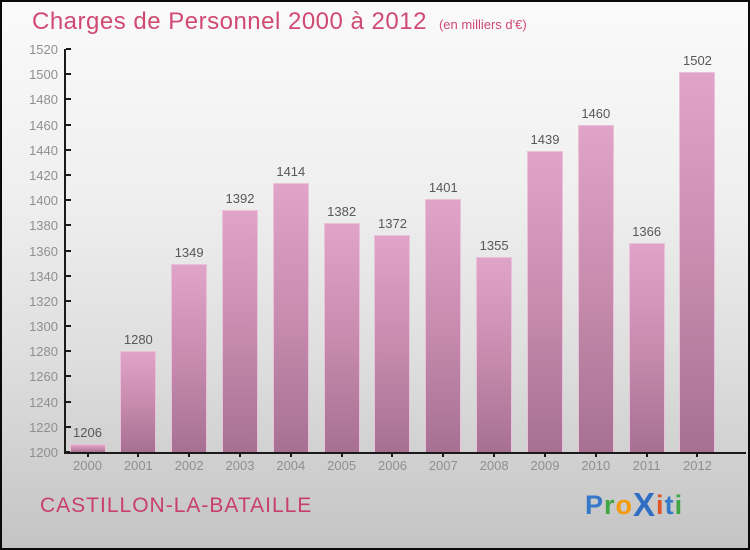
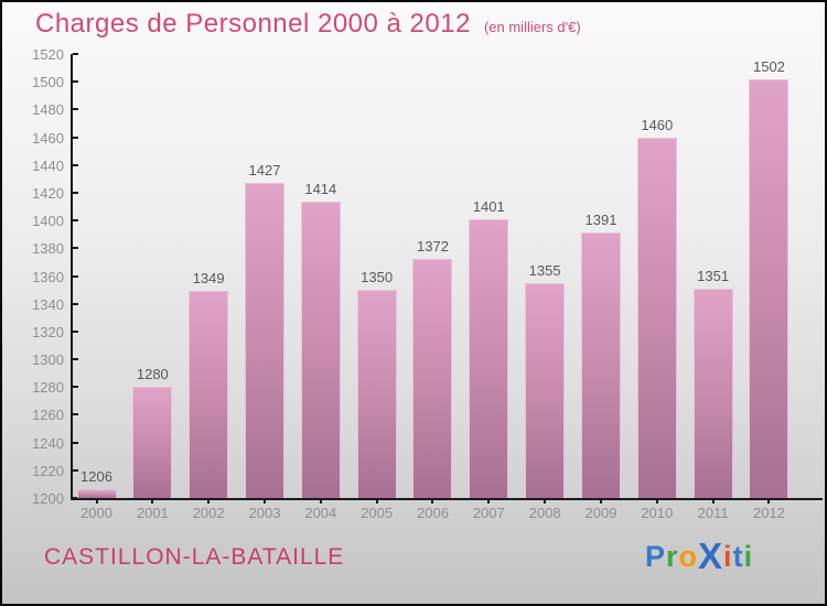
2003: 1392 -> 1427
2005: 1382 -> 1350
2009: 1439 -> 1391
2011: 1366 -> 1351
